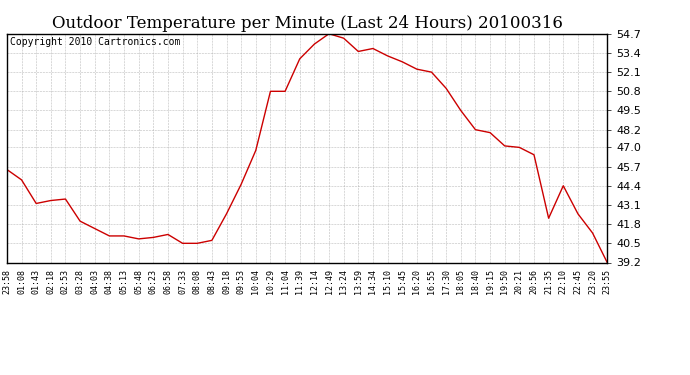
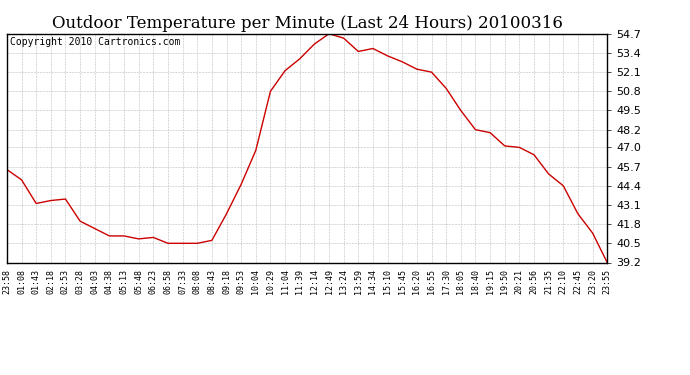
06:58: 41.1 -> 40.5
11:04: 50.8 -> 52.2
21:35: 42.2 -> 45.2
